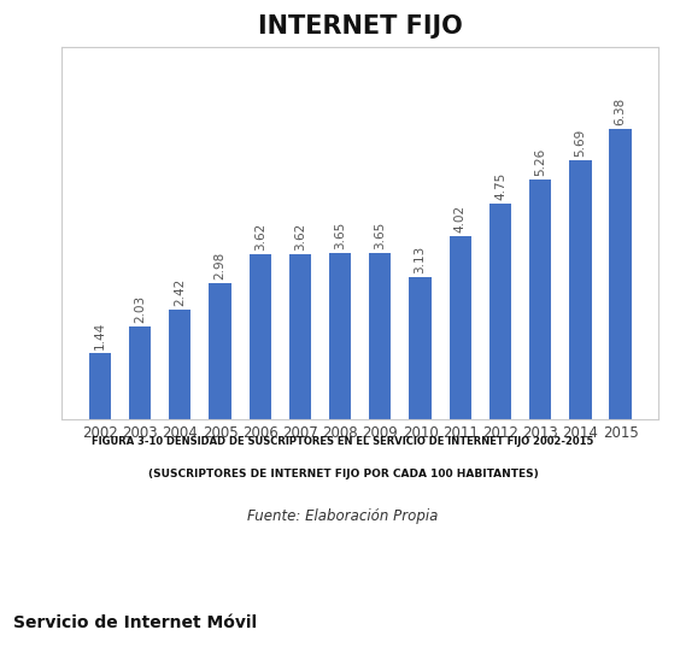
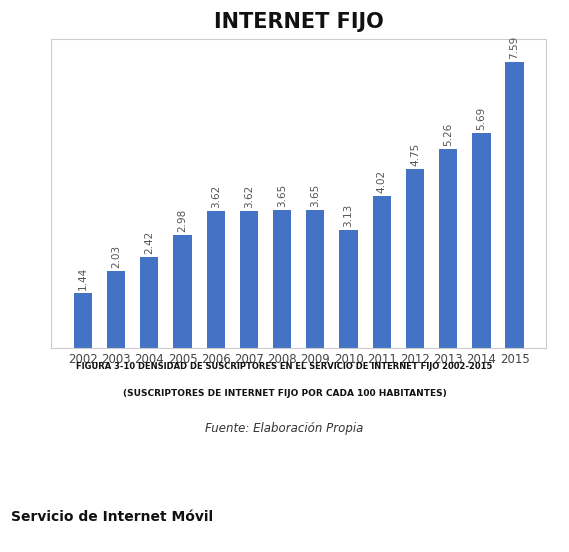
2015: 6.38 -> 7.59
